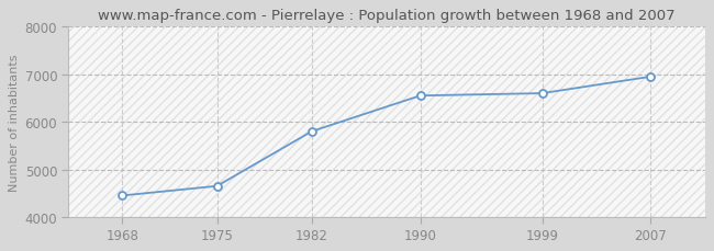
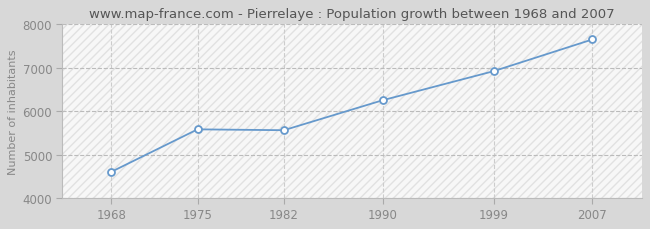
1968: 4450 -> 4600
1975: 4650 -> 5580
1982: 5800 -> 5560
1990: 6550 -> 6250
1999: 6600 -> 6920
2007: 6950 -> 7650
